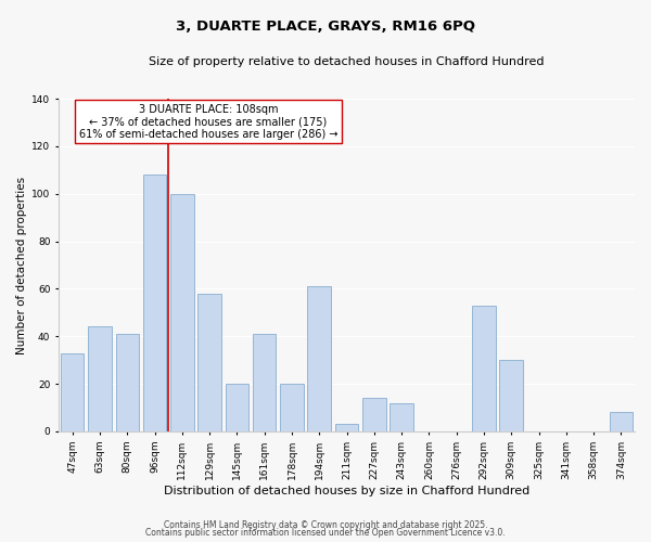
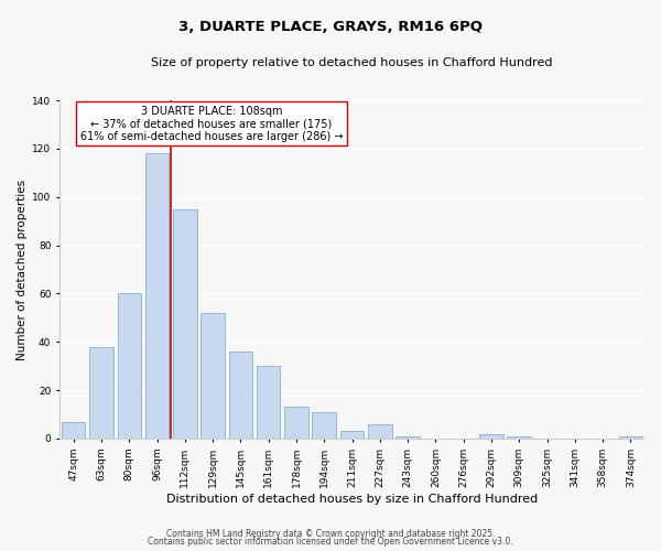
47sqm: 33 -> 7
63sqm: 44 -> 38
80sqm: 41 -> 60
96sqm: 108 -> 118
112sqm: 100 -> 95
129sqm: 58 -> 52
145sqm: 20 -> 36
161sqm: 41 -> 30
178sqm: 20 -> 13
194sqm: 61 -> 11
227sqm: 14 -> 6
243sqm: 12 -> 1
292sqm: 53 -> 2
309sqm: 30 -> 1
374sqm: 8 -> 1
